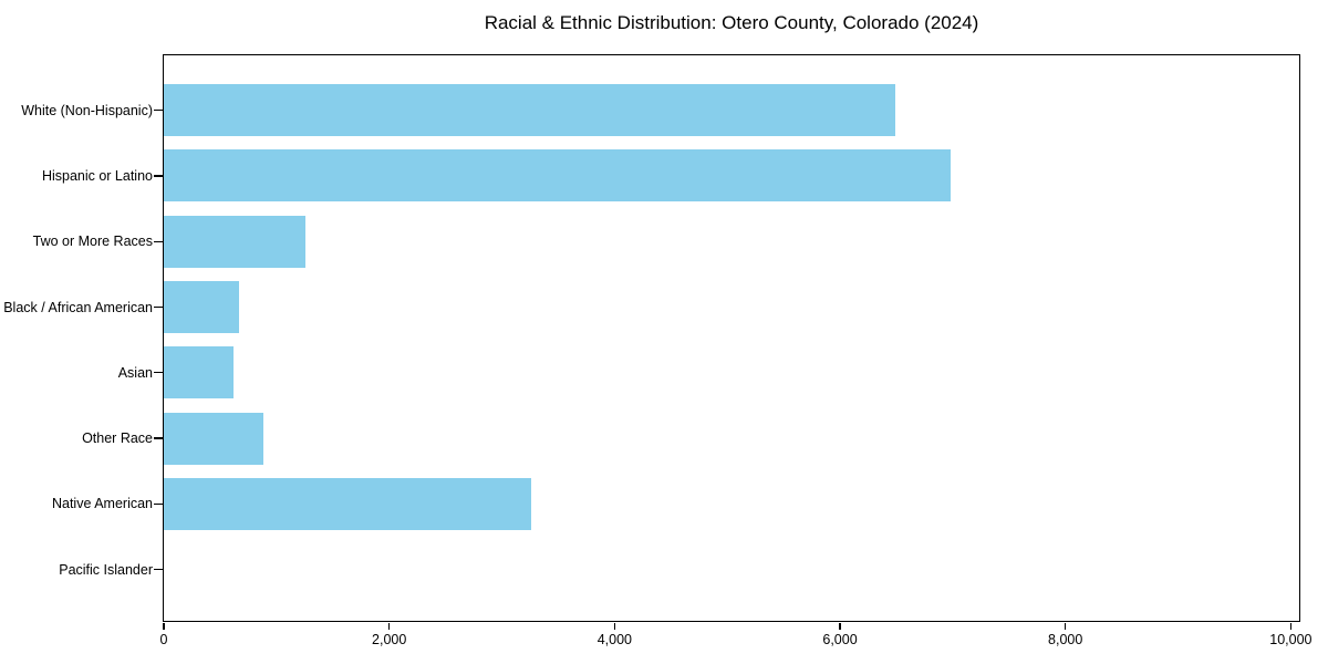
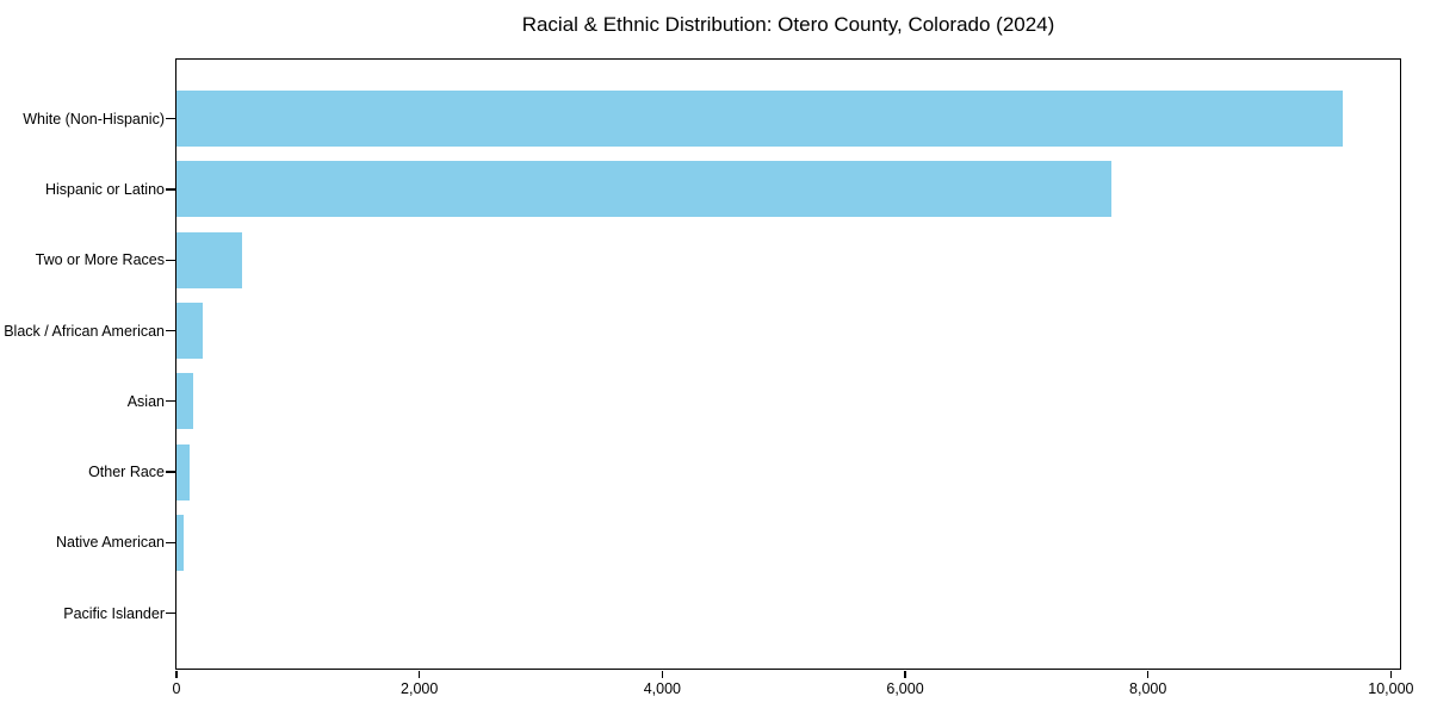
White (Non-Hispanic): 6490 -> 9600
Hispanic or Latino: 6980 -> 7700
Two or More Races: 1260 -> 540
Black / African American: 670 -> 220
Asian: 620 -> 140
Other Race: 880 -> 110
Native American: 3260 -> 60
